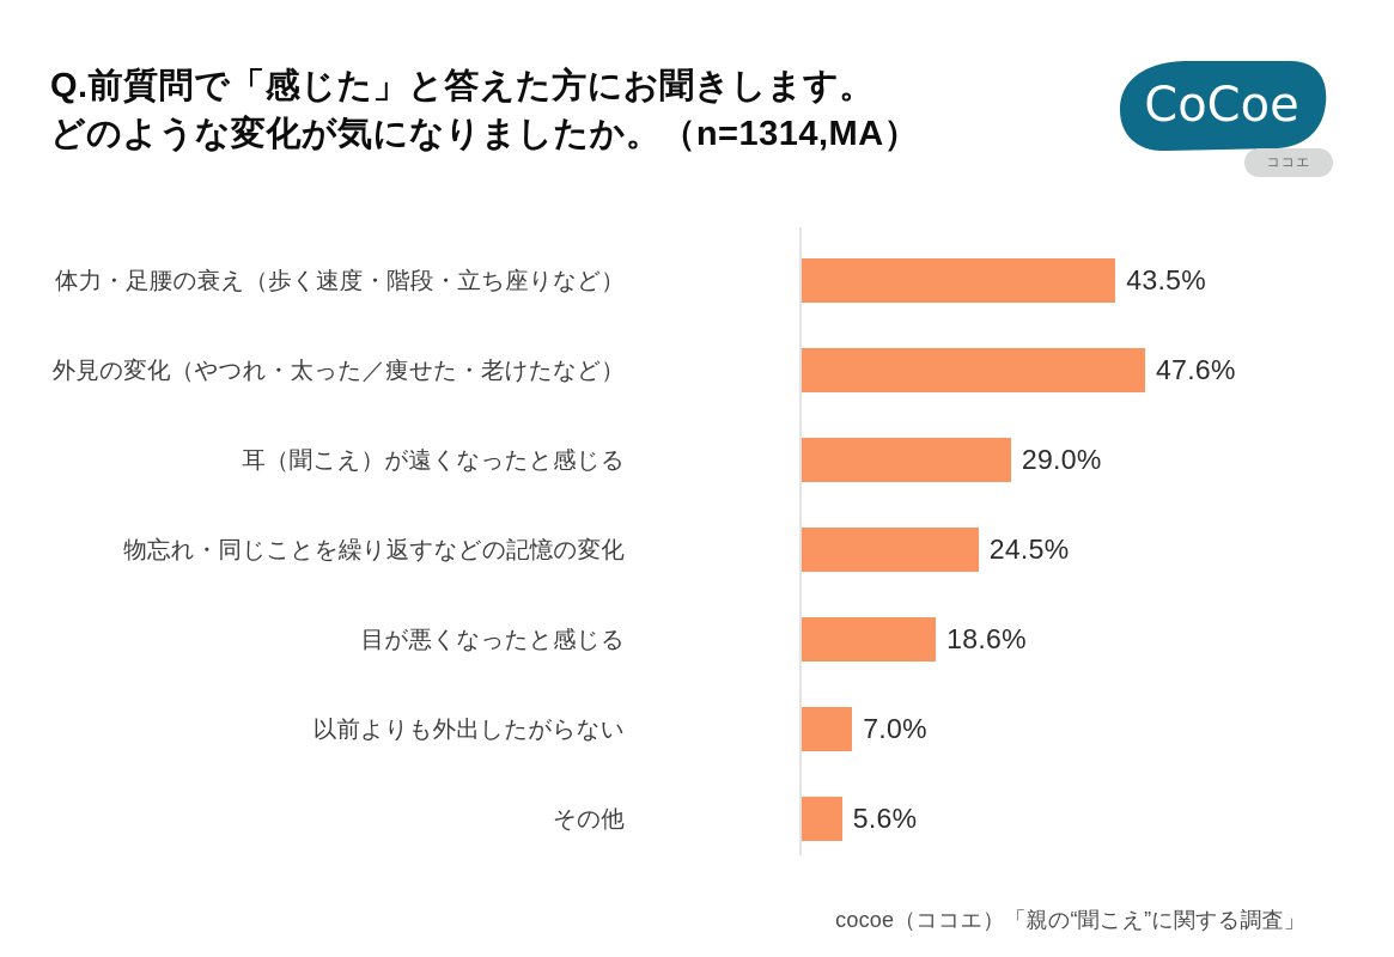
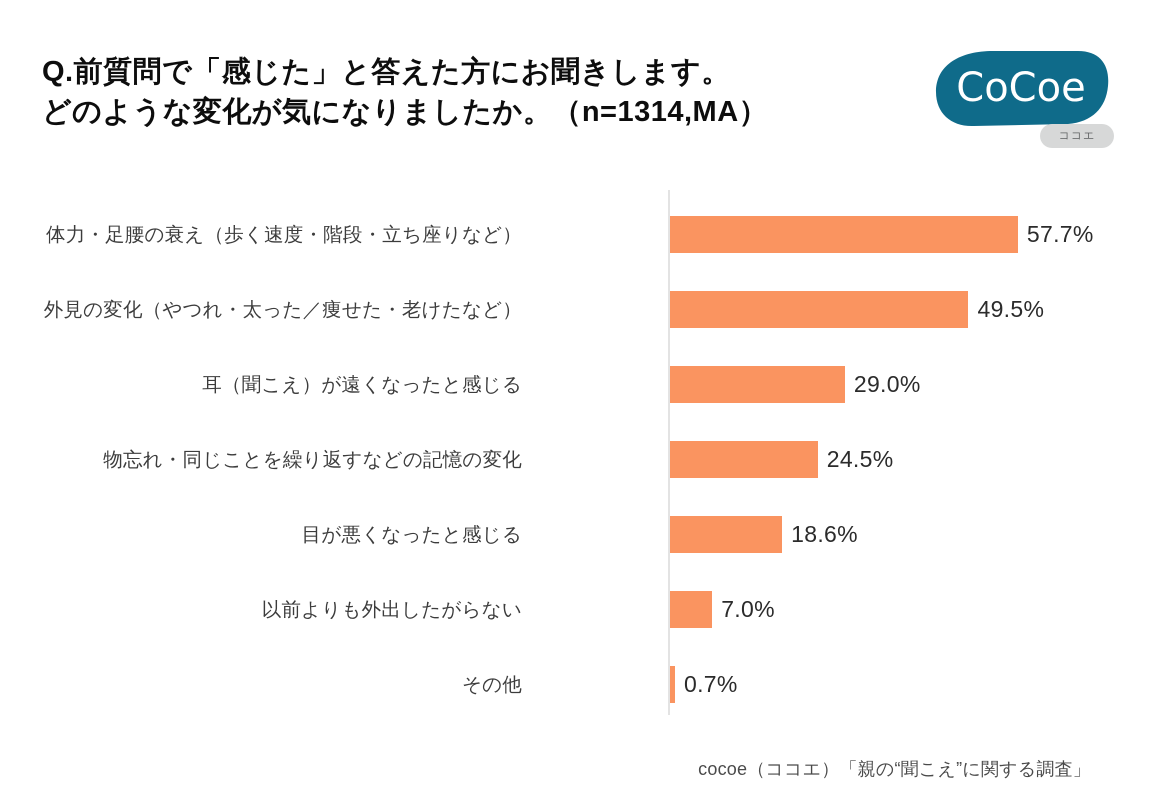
体力・足腰の衰え（歩く速度・階段・立ち座りなど）: 43.5% -> 57.7%
外見の変化（やつれ・太った／痩せた・老けたなど）: 47.6% -> 49.5%
その他: 5.6% -> 0.7%
